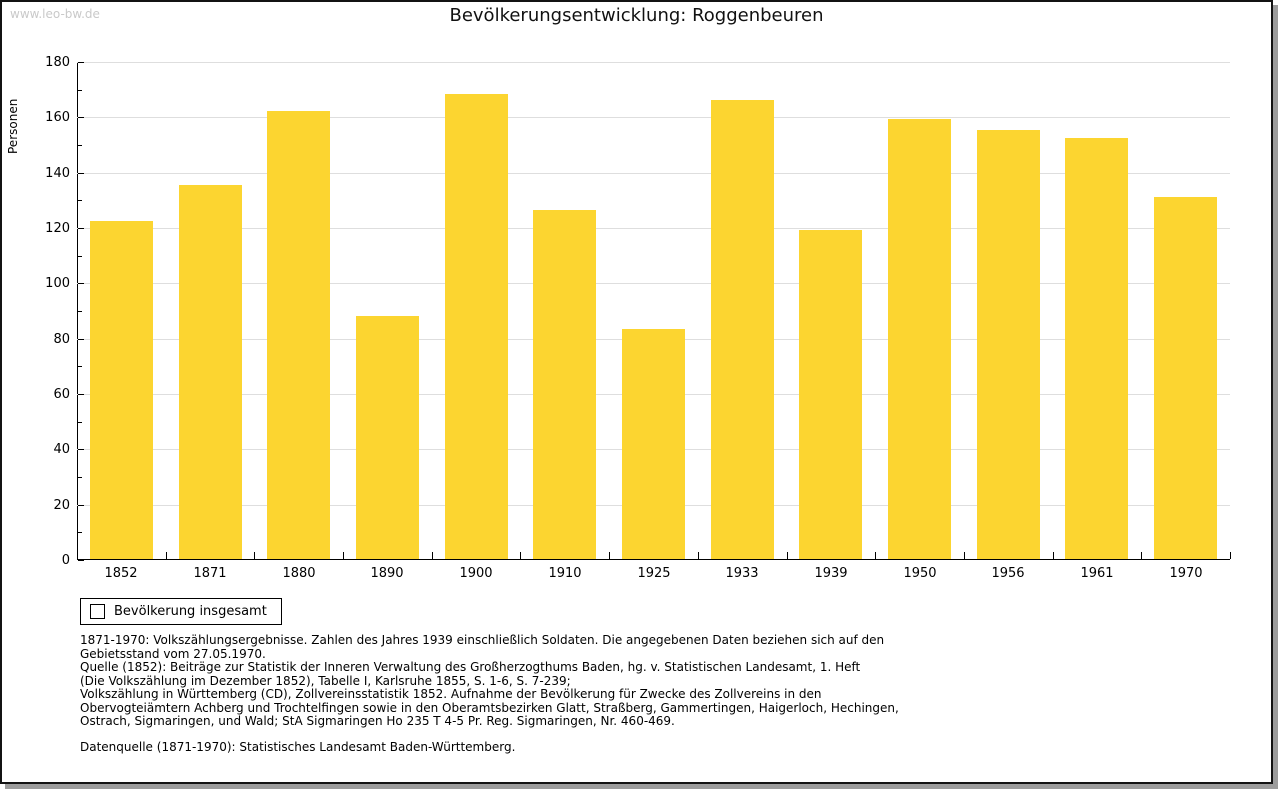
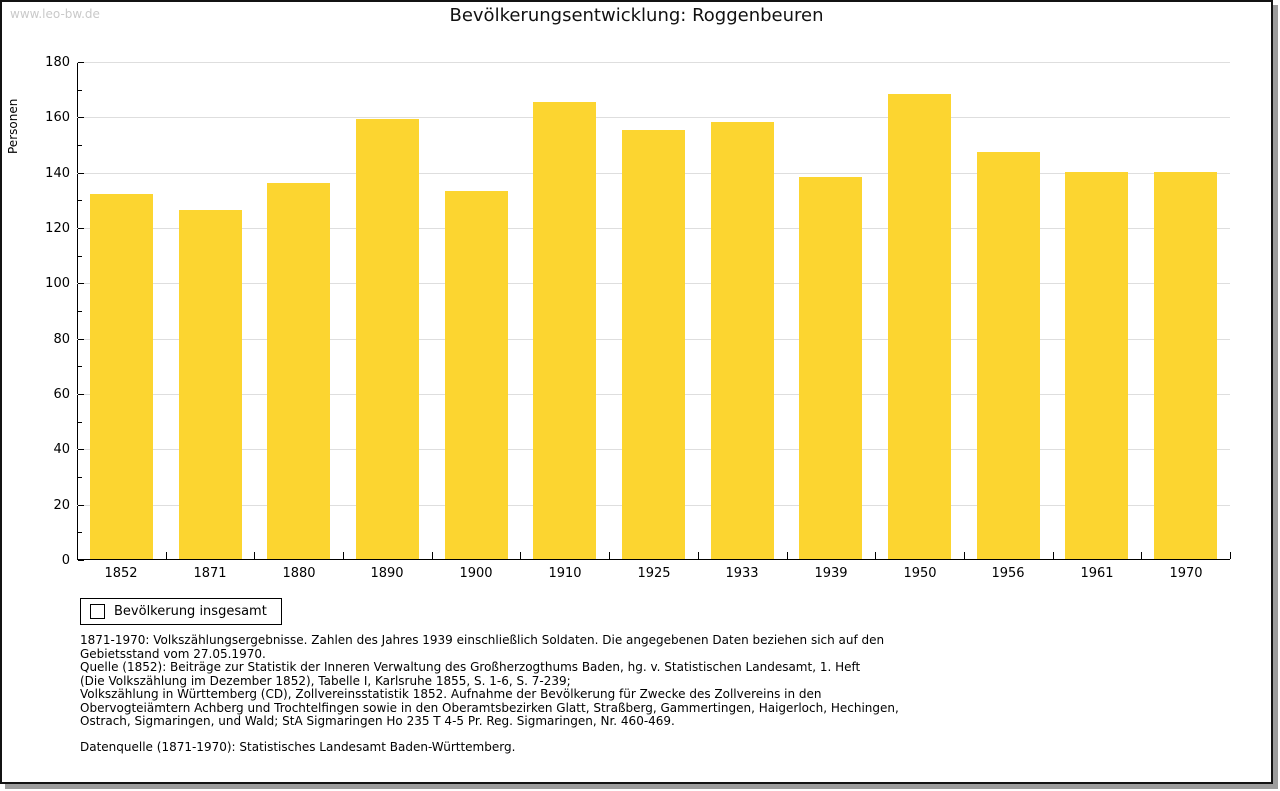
1852: 122 -> 132
1871: 135 -> 126
1880: 162 -> 136
1890: 88 -> 159
1900: 168 -> 133
1910: 126 -> 165
1925: 83 -> 155
1933: 166 -> 158
1939: 119 -> 138
1950: 159 -> 168
1956: 155 -> 147
1961: 152 -> 140
1970: 131 -> 140
